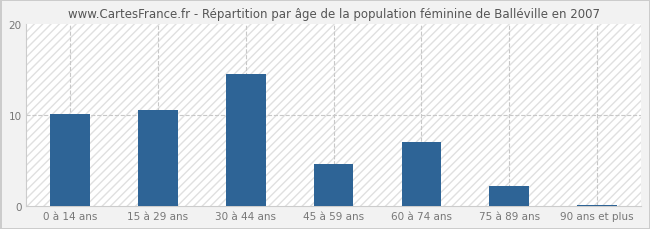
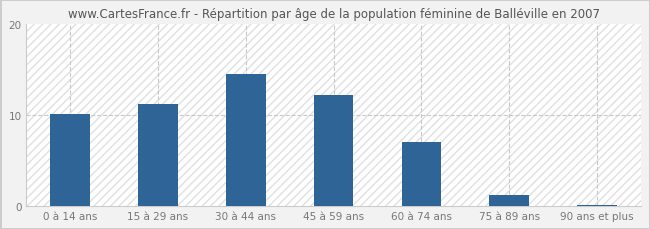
15 à 29 ans: 10.6 -> 11.2
45 à 59 ans: 4.6 -> 12.2
75 à 89 ans: 2.2 -> 1.2
